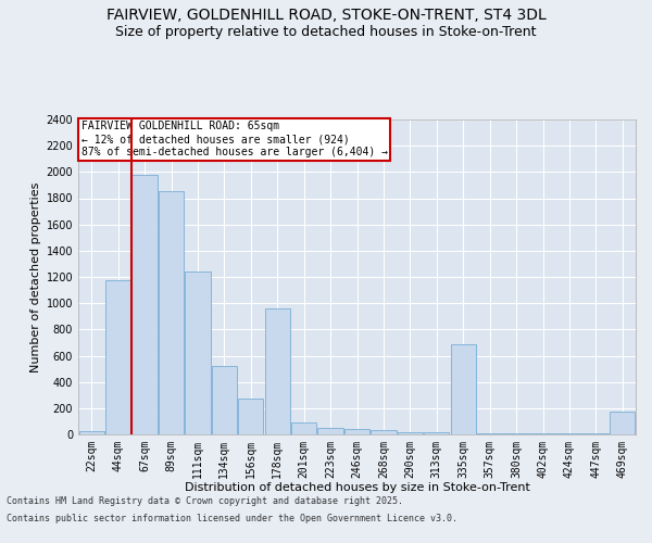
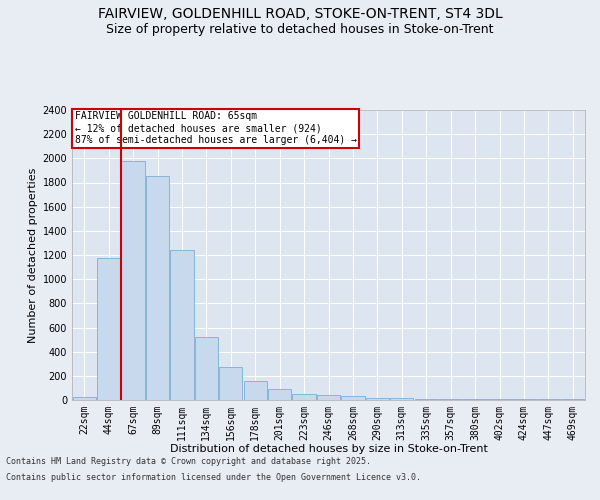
178sqm: 960 -> 160
335sqm: 690 -> 10
469sqm: 170 -> 0
